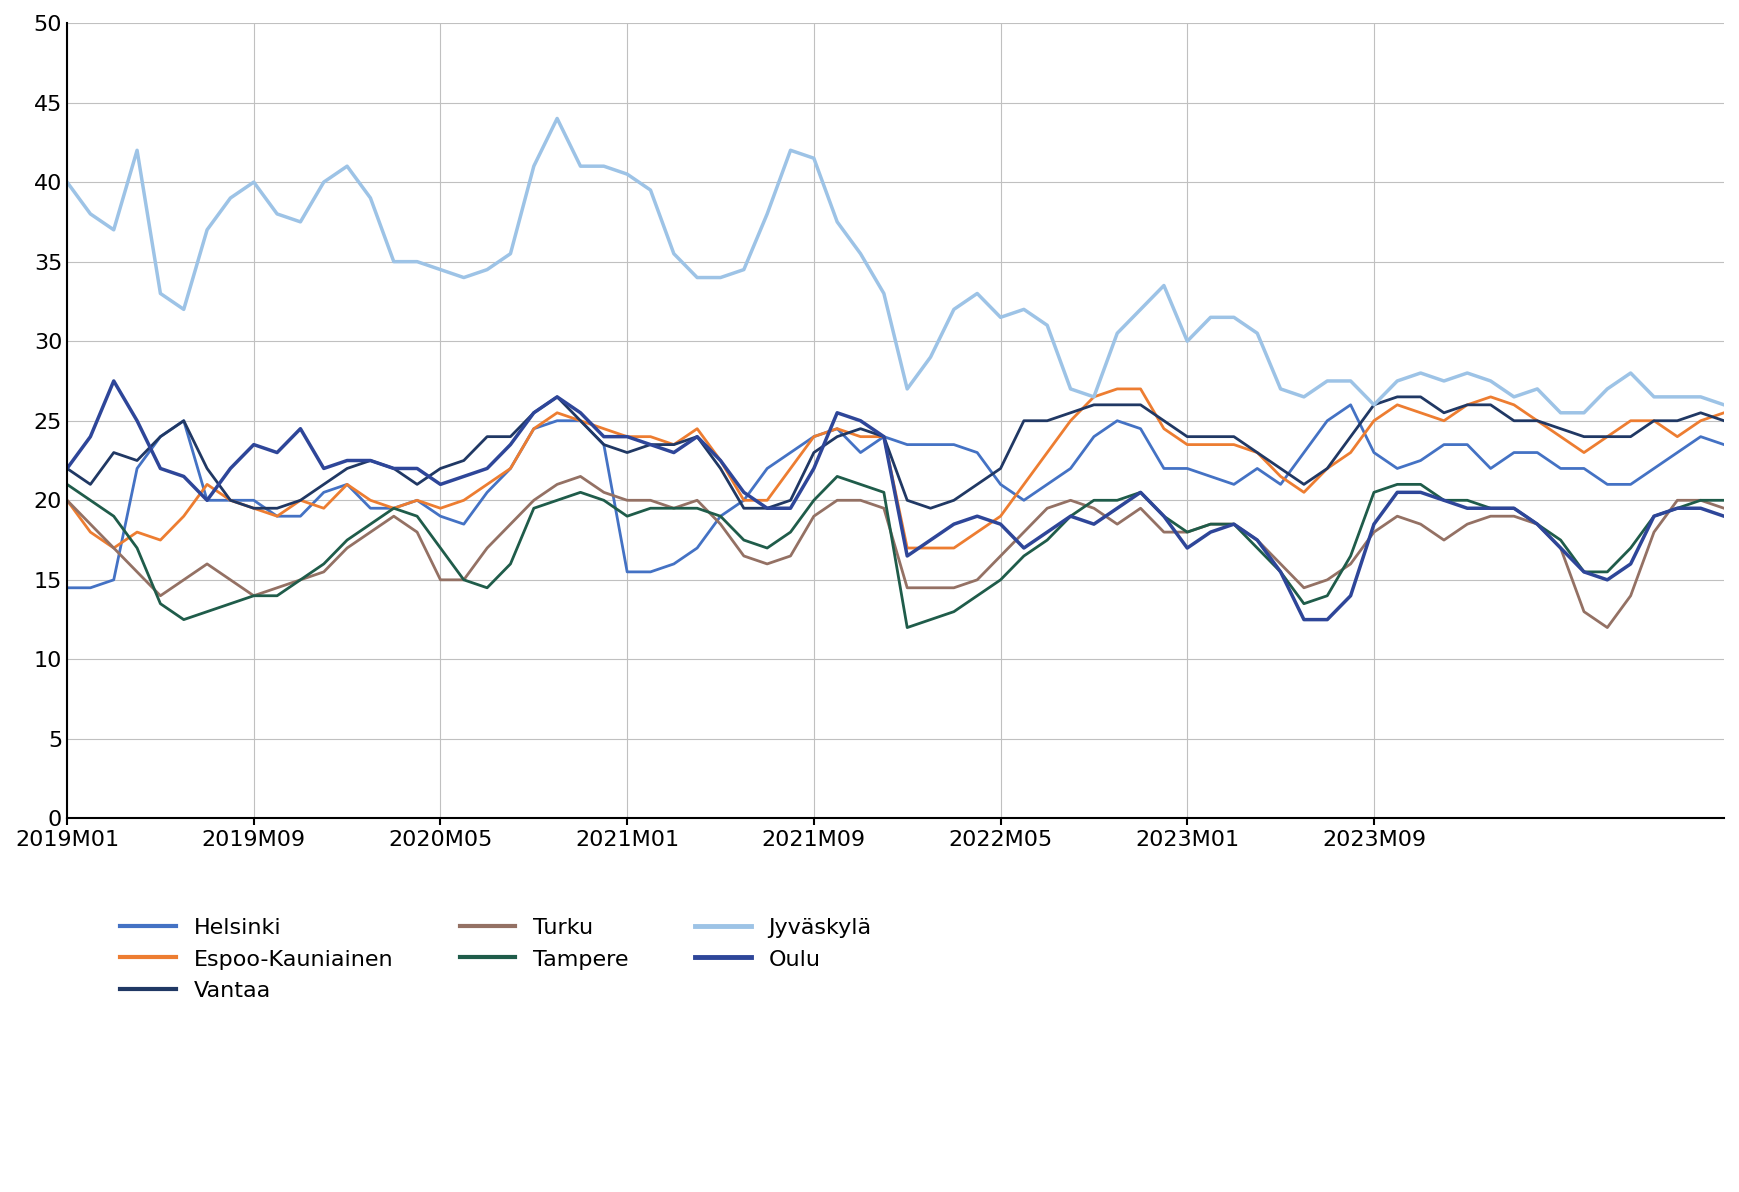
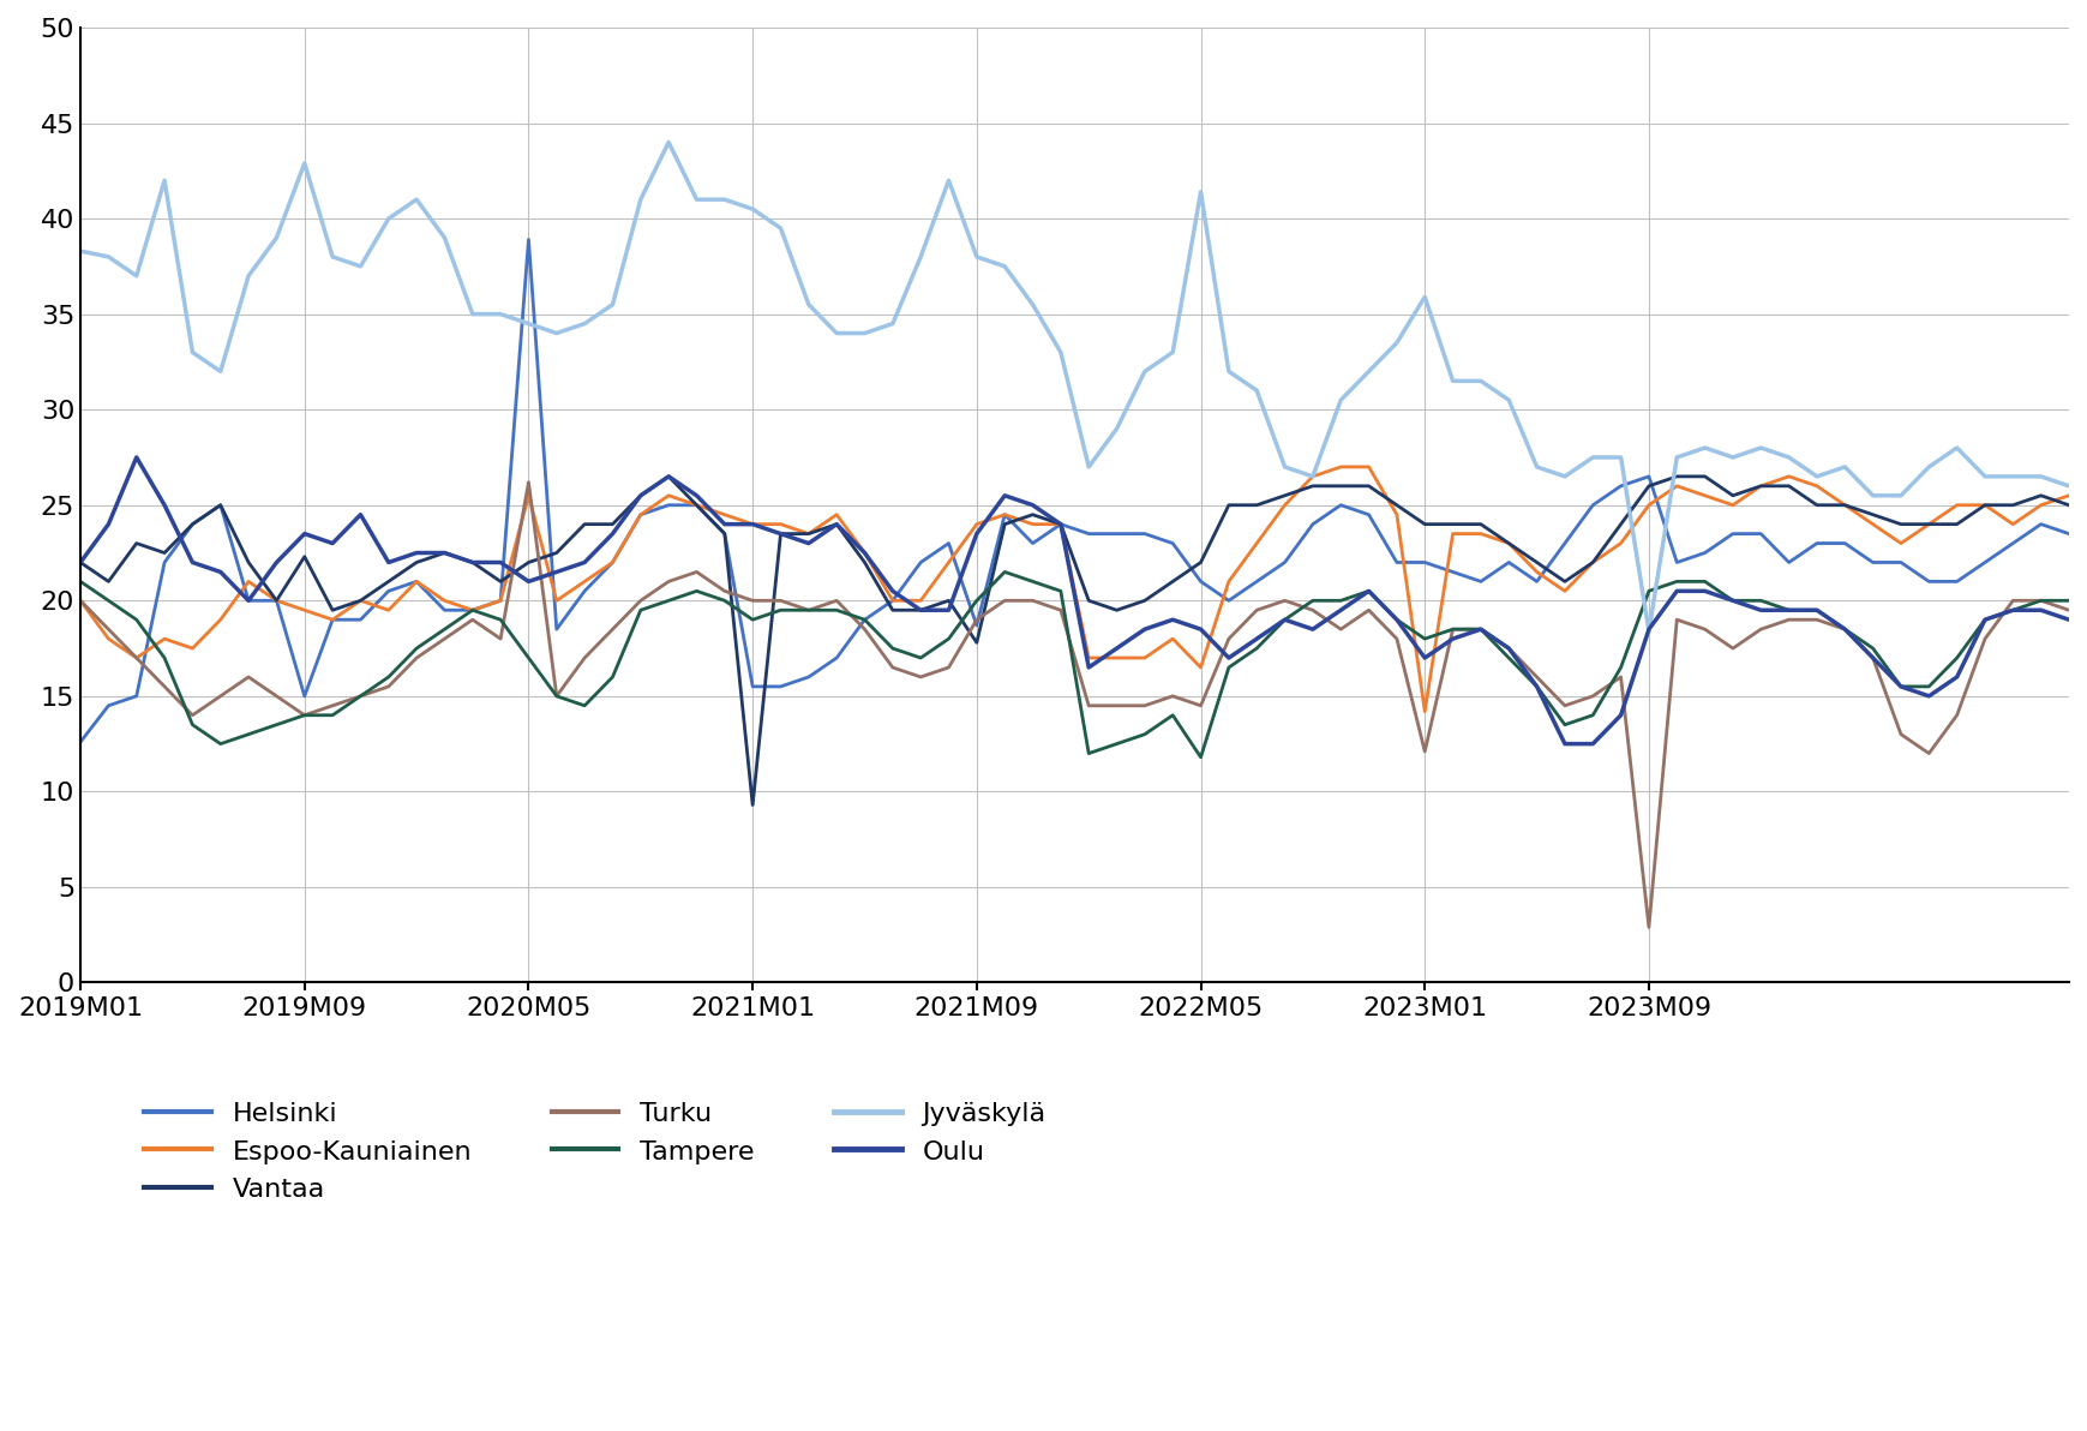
Helsinki/2019M01: 14.5 -> 12.6
Jyväskylä/2019M01: 40.0 -> 38.3
Helsinki/2019M09: 20.0 -> 15.0
Vantaa/2019M09: 19.5 -> 22.3
Jyväskylä/2019M09: 40.0 -> 42.9
Helsinki/2020M05: 19.0 -> 38.9
Espoo-Kauniainen/2020M05: 19.5 -> 25.5
Turku/2020M05: 15.0 -> 26.2
Vantaa/2021M01: 23.0 -> 9.3
Helsinki/2021M09: 24.0 -> 18.7
Vantaa/2021M09: 23.0 -> 17.8
Jyväskylä/2021M09: 41.5 -> 38.0
Oulu/2021M09: 22.0 -> 23.5
Espoo-Kauniainen/2022M05: 19.0 -> 16.5
Turku/2022M05: 16.5 -> 14.5
Tampere/2022M05: 15.0 -> 11.8
Jyväskylä/2022M05: 31.5 -> 41.4
Espoo-Kauniainen/2023M01: 23.5 -> 14.2
Turku/2023M01: 18.0 -> 12.1
Jyväskylä/2023M01: 30.0 -> 35.9
Helsinki/2023M09: 23.0 -> 26.5
Turku/2023M09: 18.0 -> 2.9
Jyväskylä/2023M09: 26.0 -> 18.4
